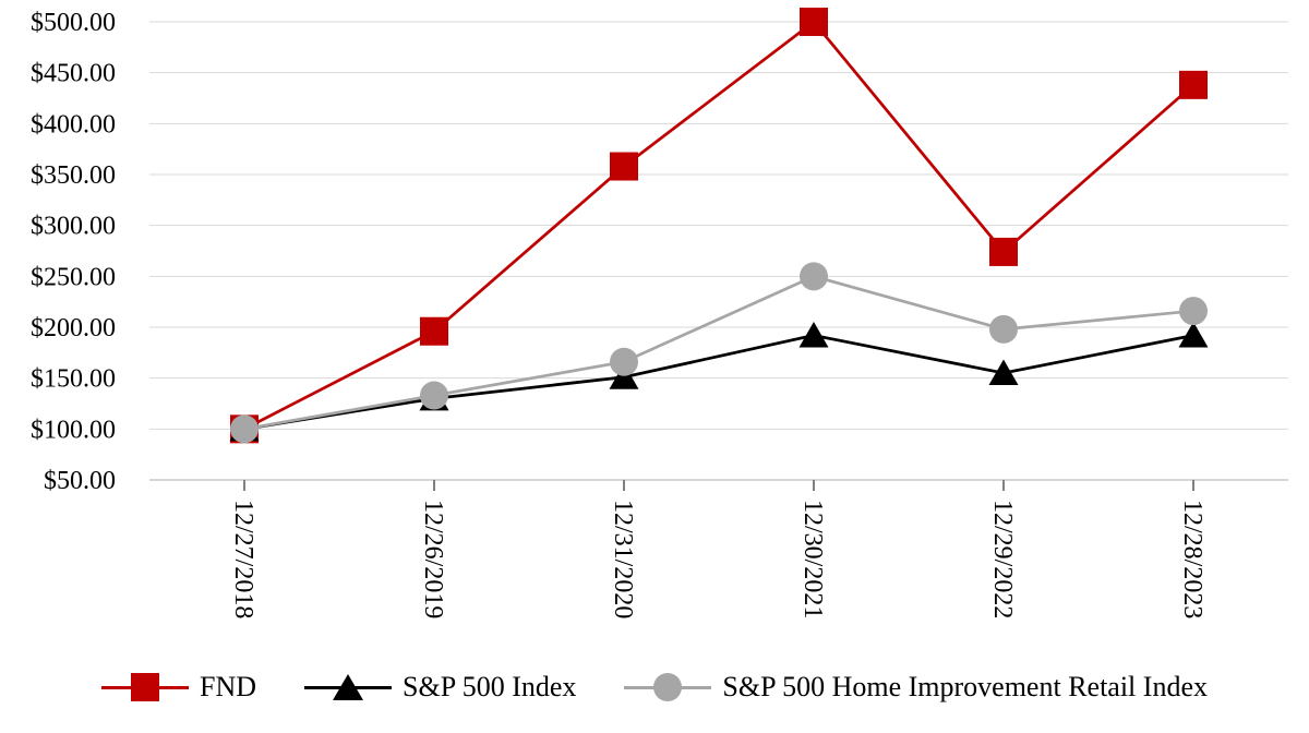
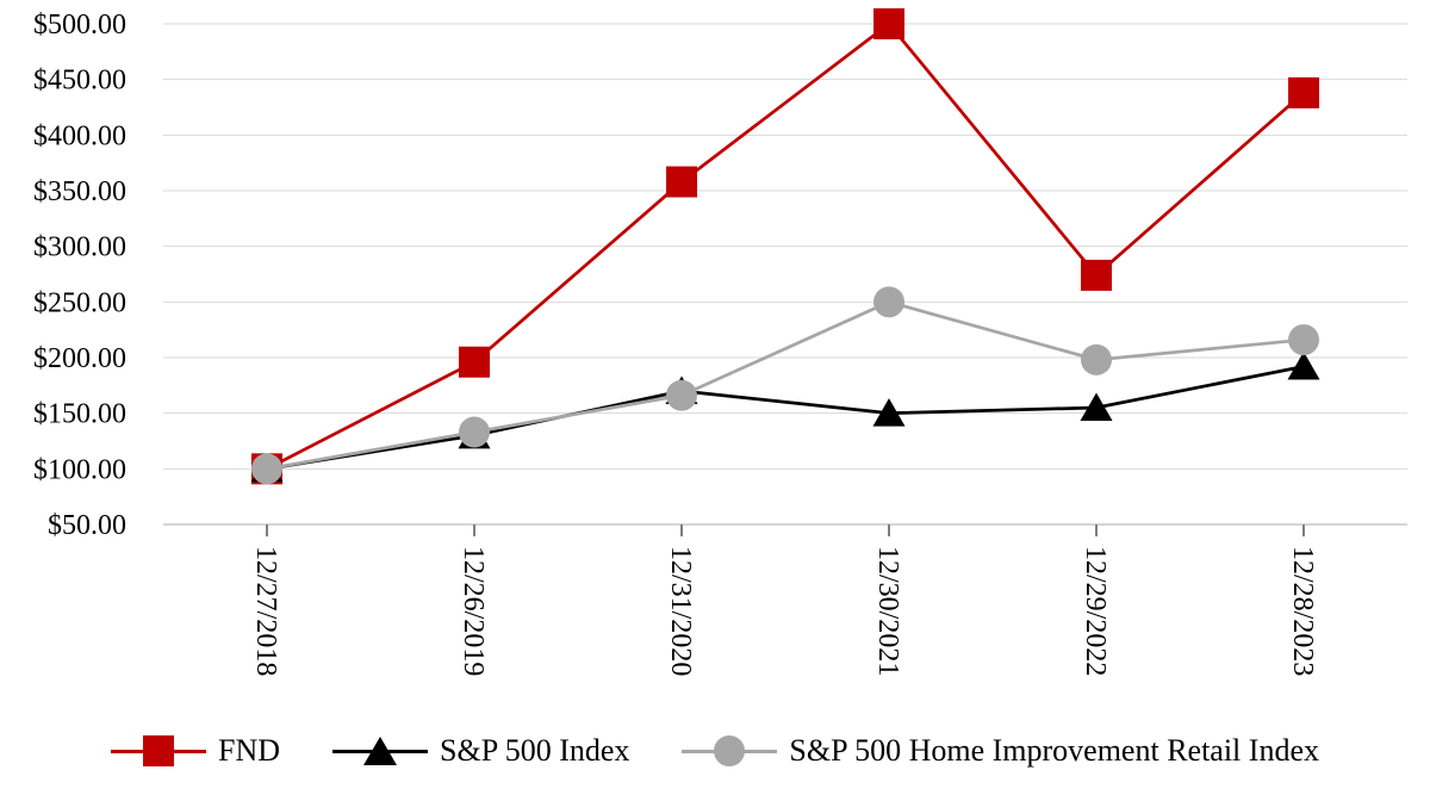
S&P 500 Index/12/31/2020: $150 -> $170
S&P 500 Index/12/30/2021: $190 -> $150
